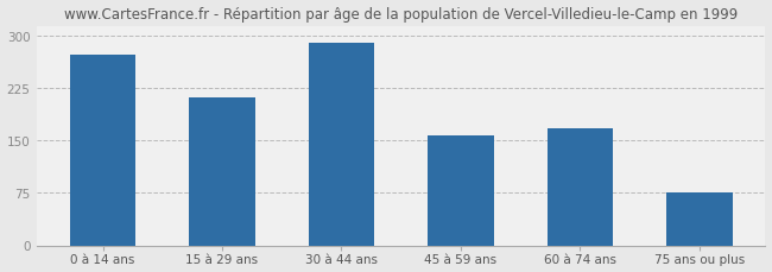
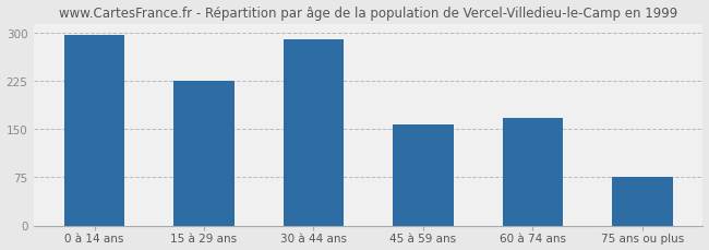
0 à 14 ans: 274 -> 297
15 à 29 ans: 212 -> 225
